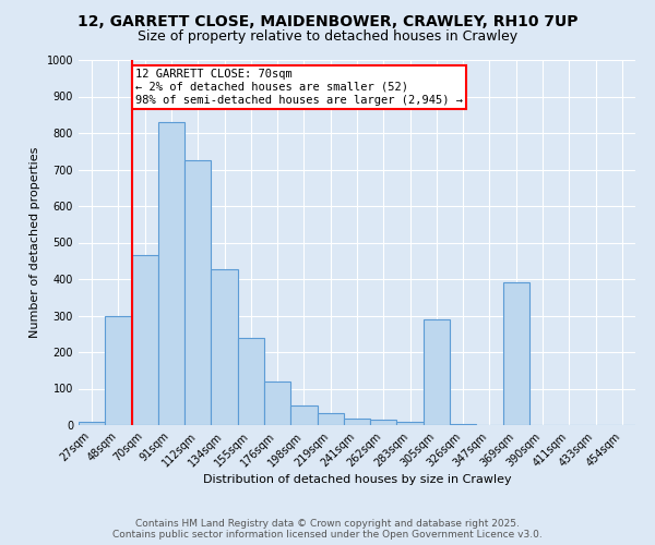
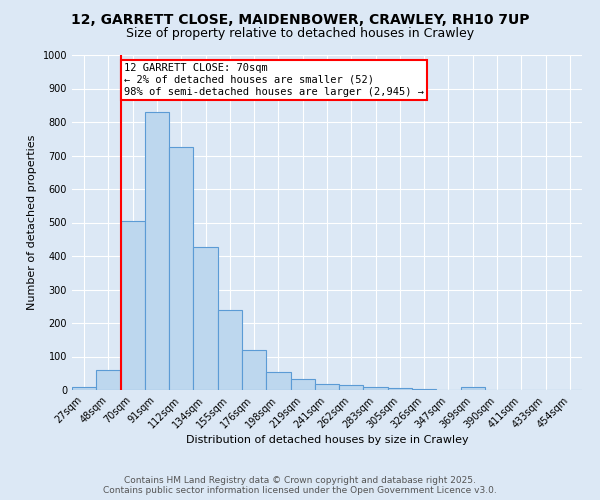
48sqm: 300 -> 60
70sqm: 465 -> 505
305sqm: 290 -> 6
369sqm: 390 -> 8
